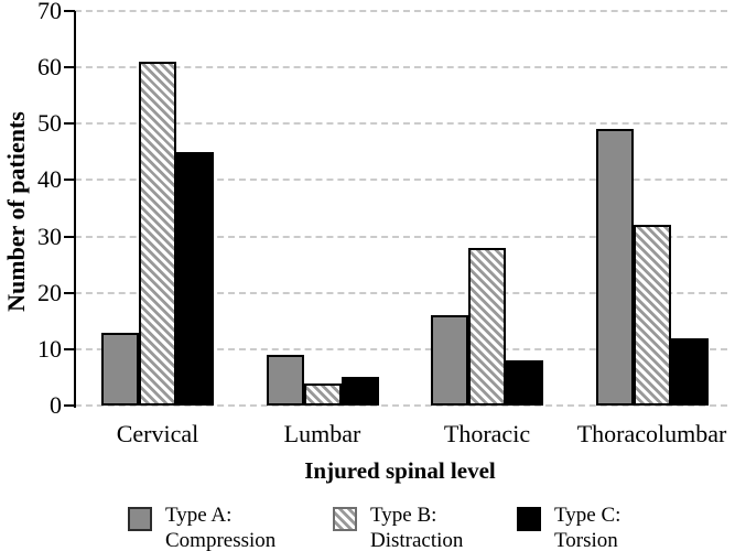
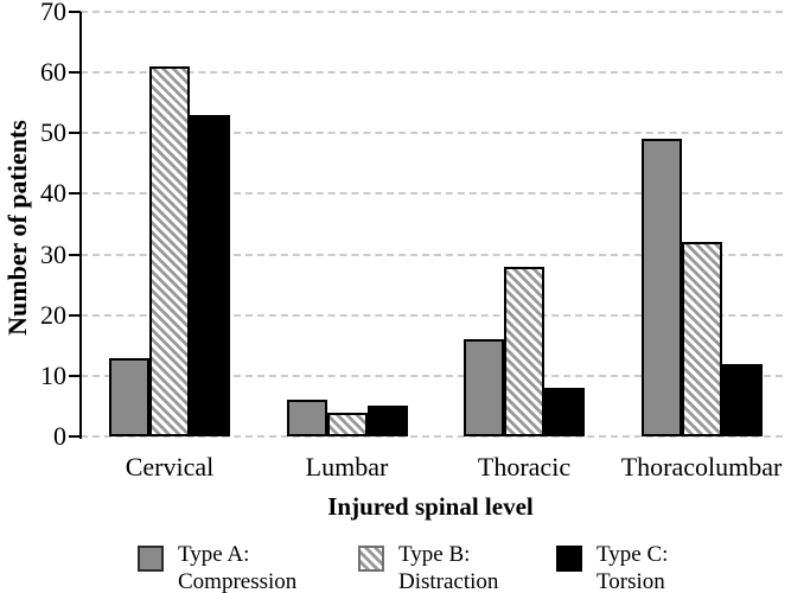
Type C: Torsion/Cervical: 45 -> 53
Type A: Compression/Lumbar: 9 -> 6
